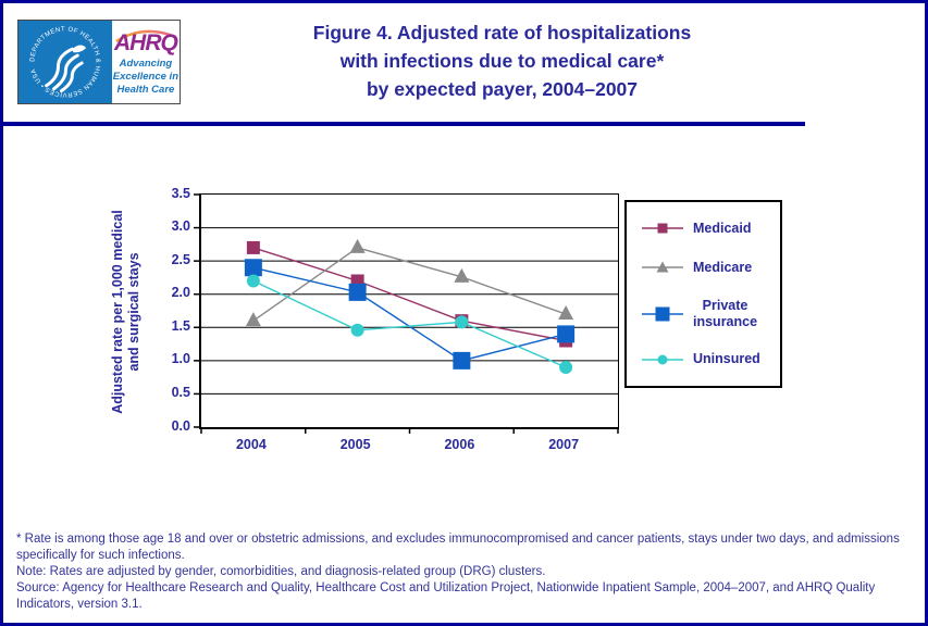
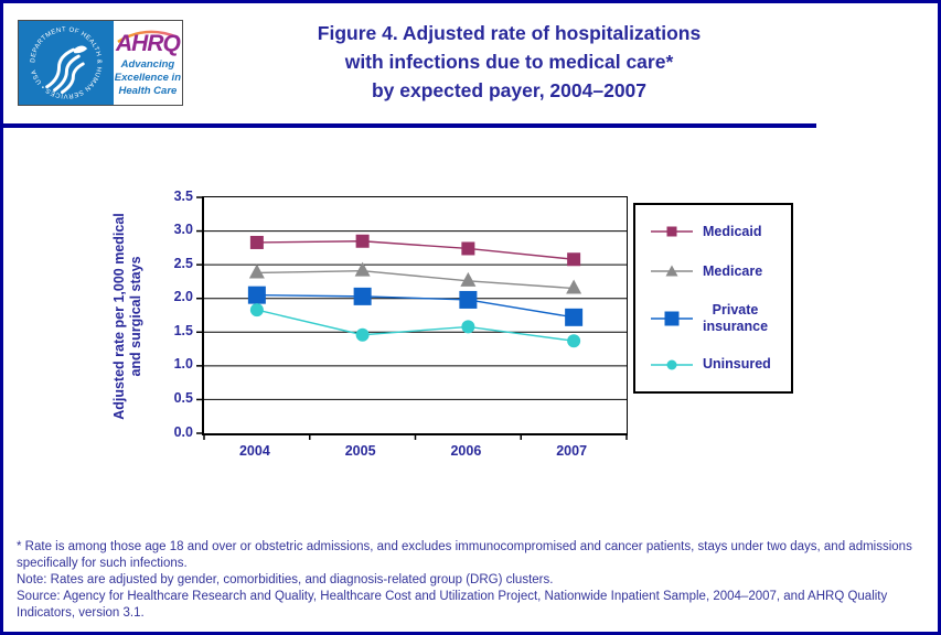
Medicaid/2004: 2.7 -> 2.8
Medicare/2004: 1.6 -> 2.4
Private insurance/2004: 2.4 -> 2.0
Uninsured/2004: 2.2 -> 1.8
Medicaid/2005: 2.2 -> 2.9
Medicare/2005: 2.7 -> 2.4
Medicaid/2006: 1.6 -> 2.7
Private insurance/2006: 1.0 -> 2.0
Medicaid/2007: 1.3 -> 2.6
Medicare/2007: 1.7 -> 2.1
Private insurance/2007: 1.4 -> 1.7
Uninsured/2007: 0.9 -> 1.4
